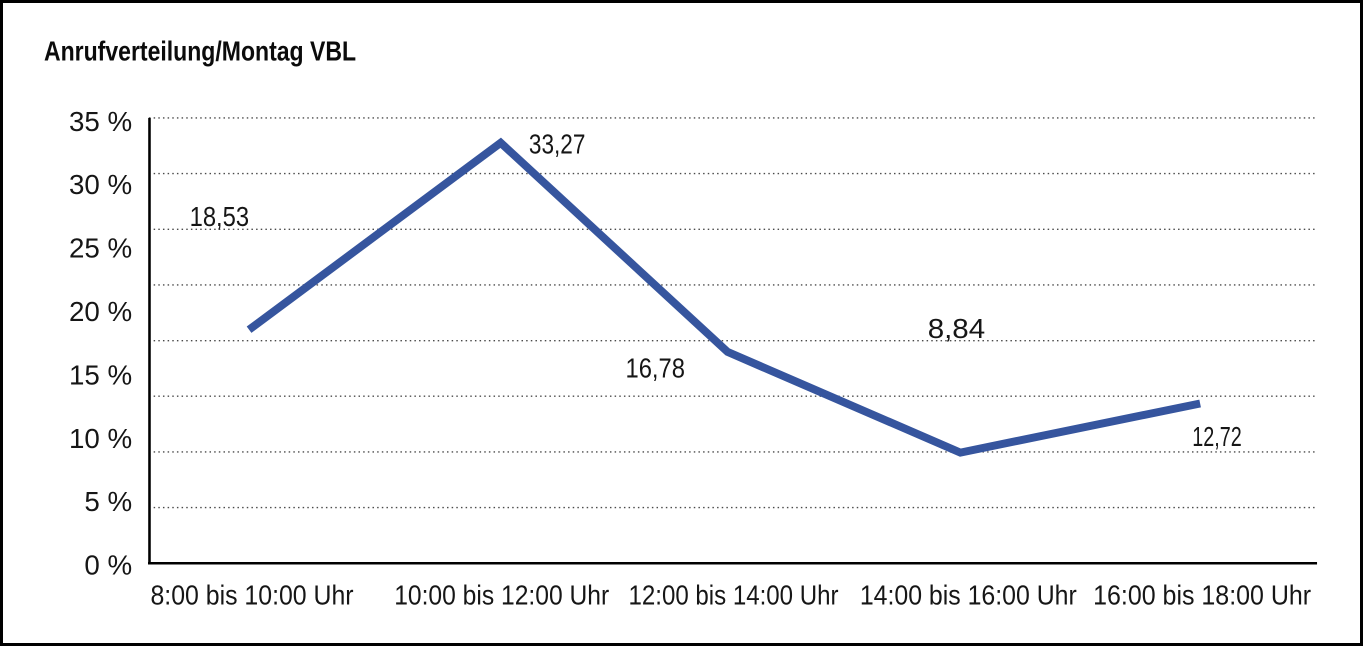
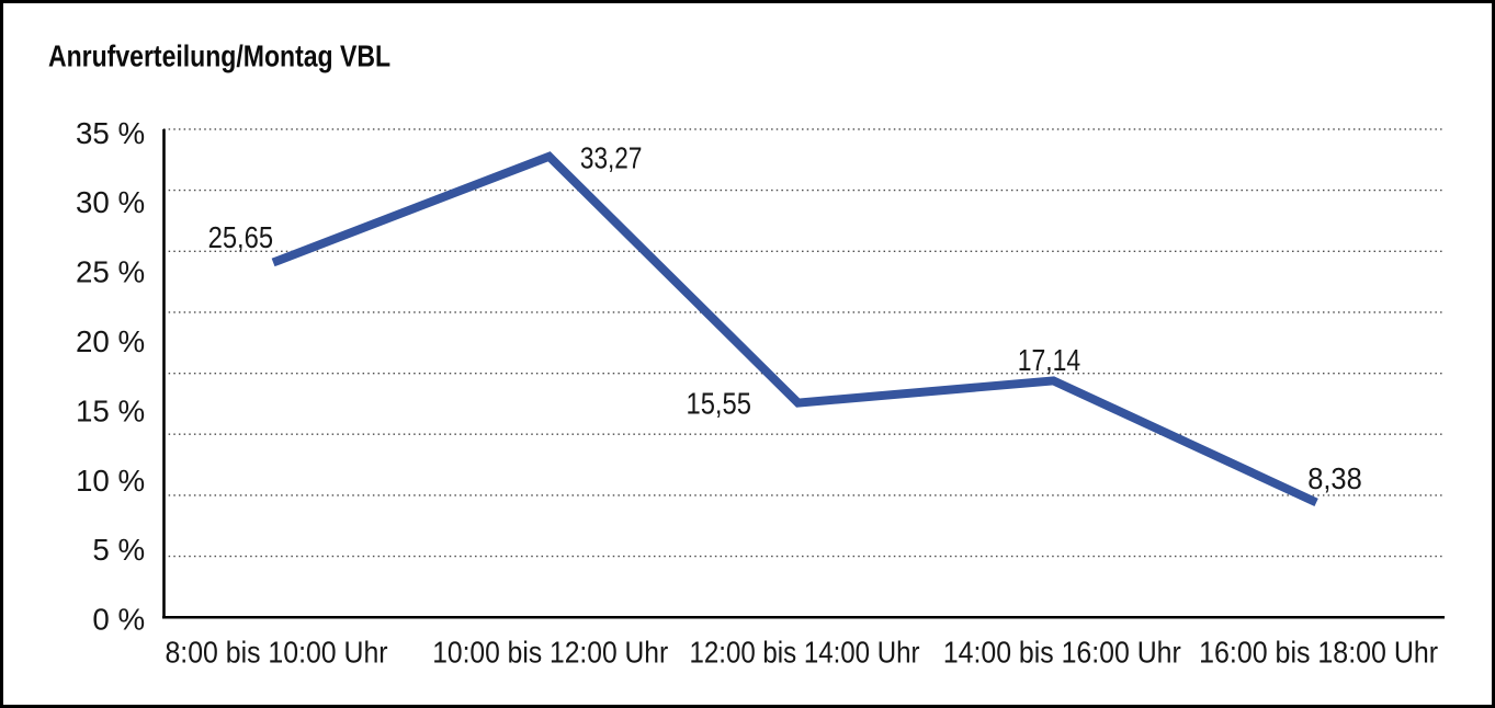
8:00 bis 10:00 Uhr: 18,53 -> 25,65
12:00 bis 14:00 Uhr: 16,78 -> 15,55
14:00 bis 16:00 Uhr: 8,84 -> 17,14
16:00 bis 18:00 Uhr: 12,72 -> 8,38
